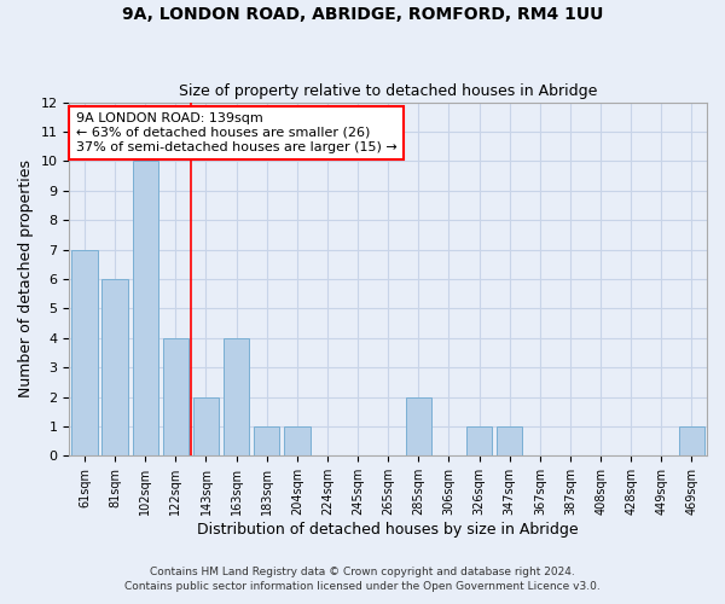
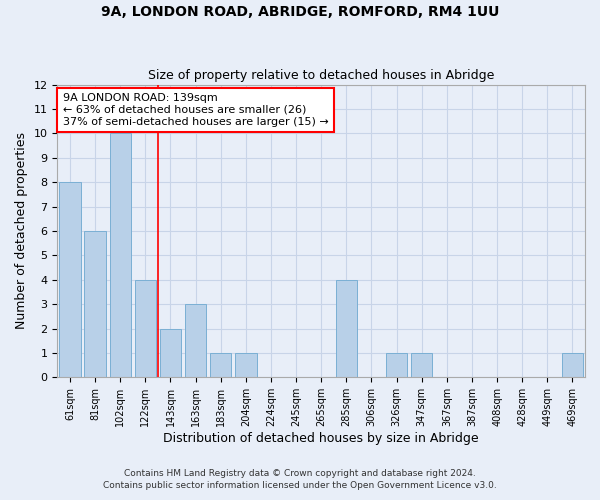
61sqm: 7 -> 8
163sqm: 4 -> 3
285sqm: 2 -> 4
